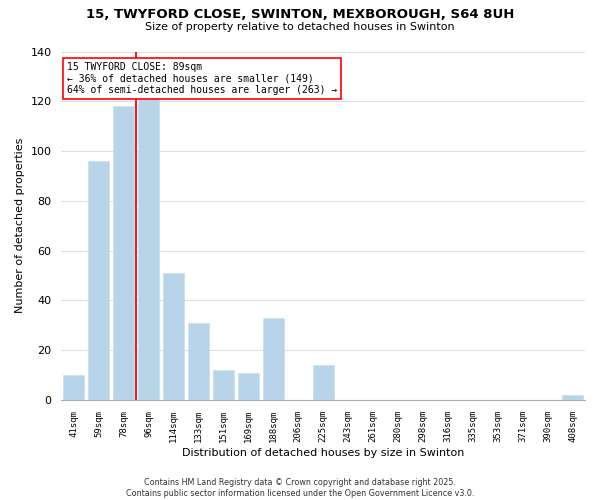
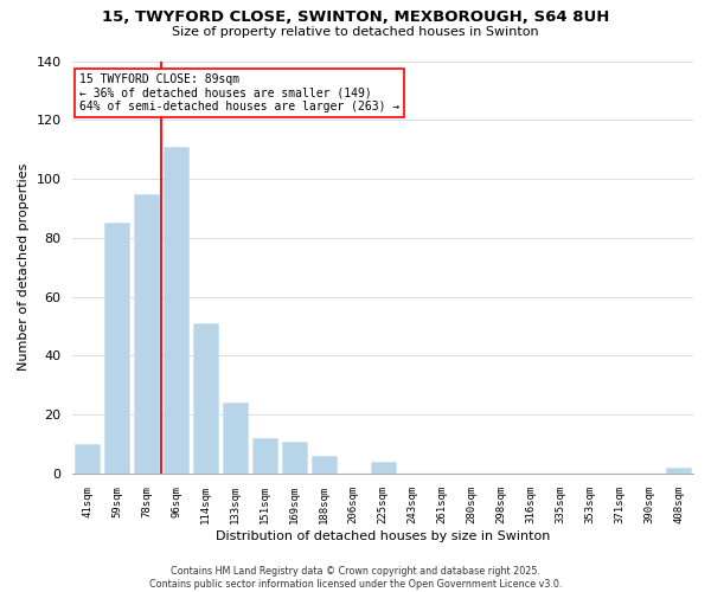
59sqm: 96 -> 85
78sqm: 118 -> 95
96sqm: 122 -> 111
133sqm: 31 -> 24
188sqm: 33 -> 6
225sqm: 14 -> 4
